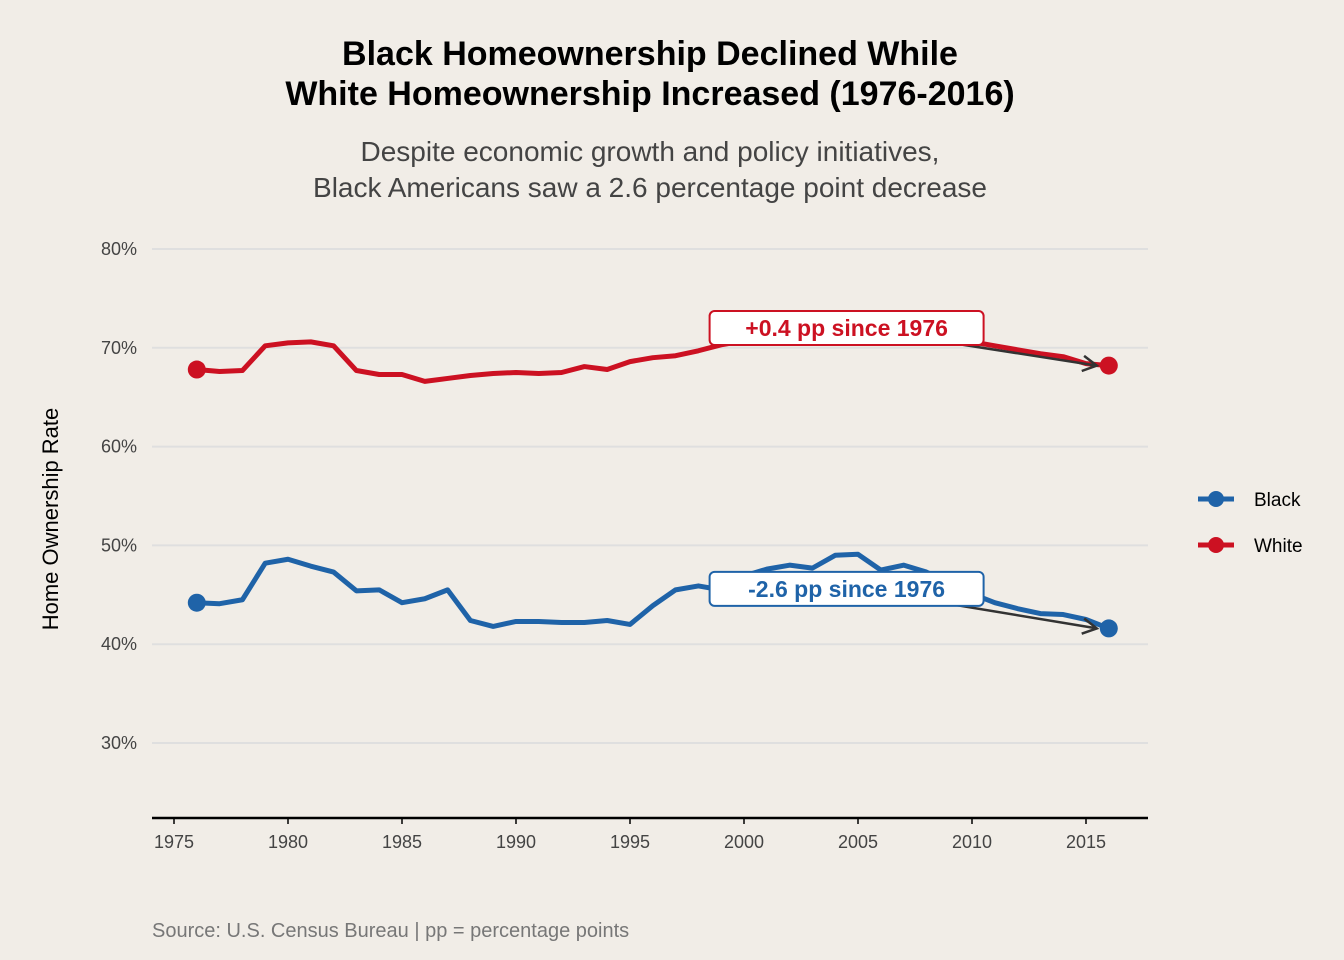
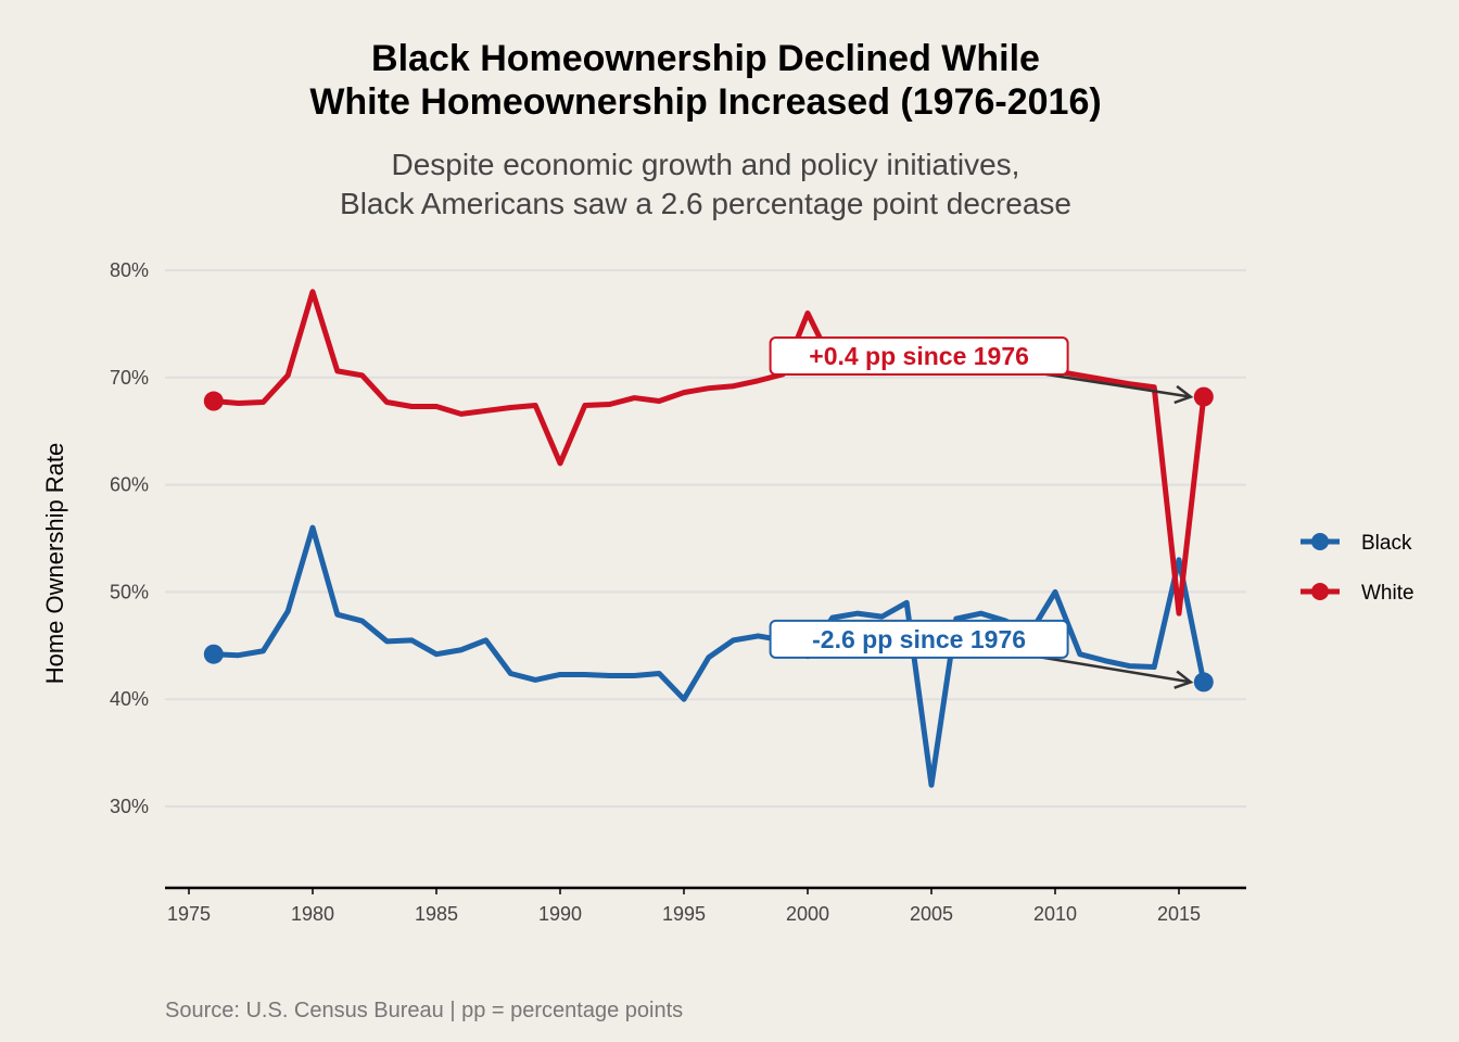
Black/1980: 49% -> 56%
White/1980: 70% -> 78%
White/1990: 68% -> 62%
Black/1995: 42% -> 40%
Black/2000: 47% -> 44%
White/2000: 71% -> 76%
Black/2005: 49% -> 32%
Black/2010: 45% -> 50%
Black/2015: 42% -> 53%
White/2015: 68% -> 48%
